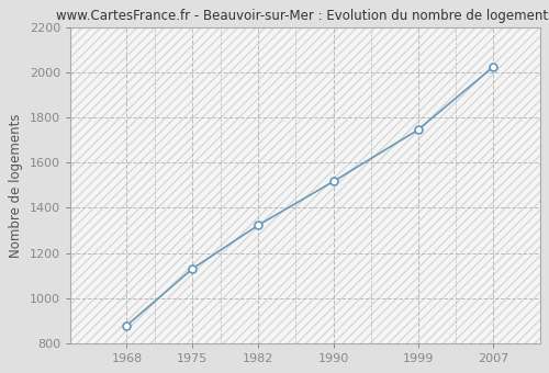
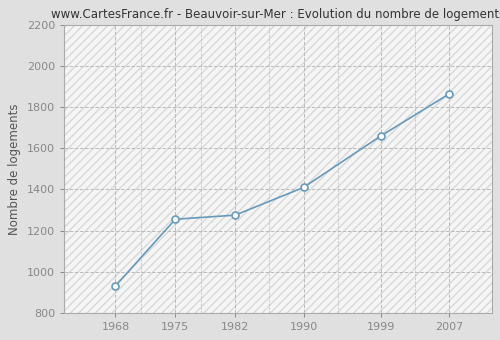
1968: 878 -> 930
1975: 1130 -> 1255
1982: 1323 -> 1275
1990: 1517 -> 1410
1999: 1746 -> 1660
2007: 2025 -> 1865
